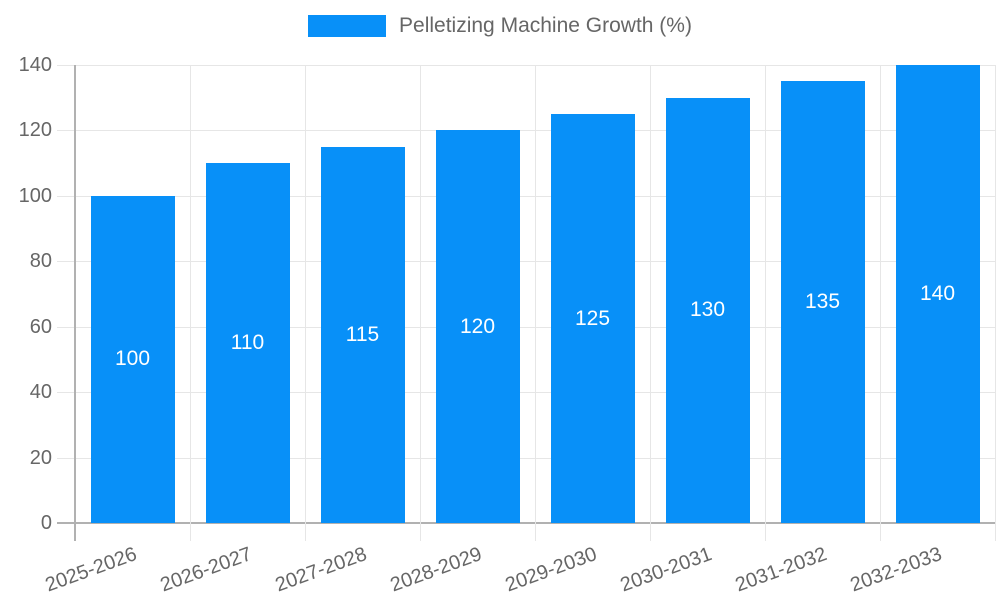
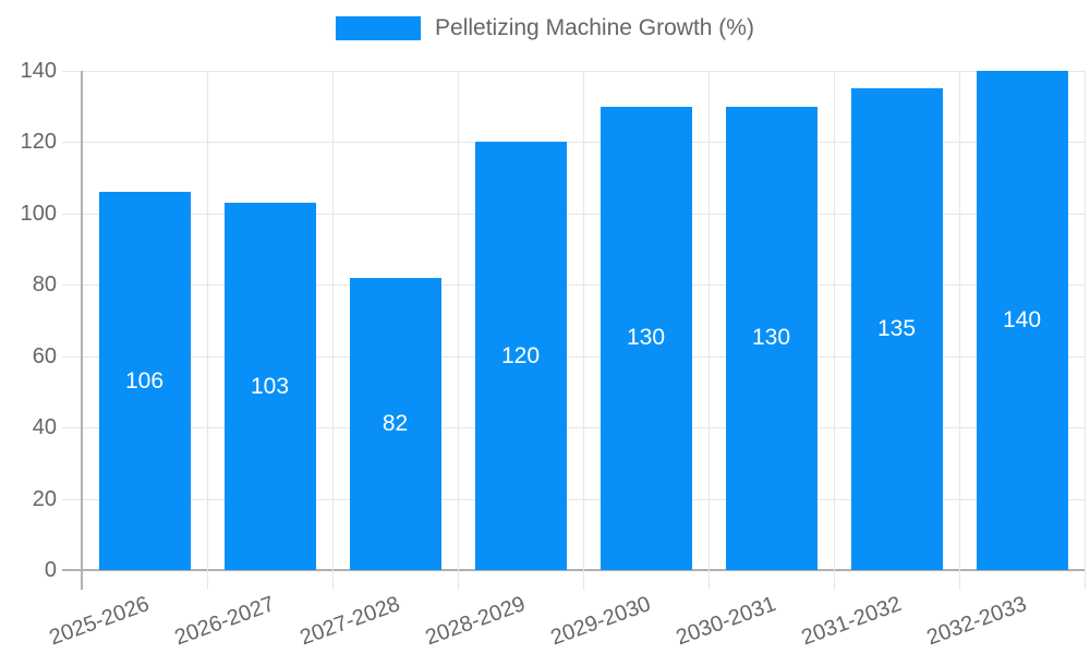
2025-2026: 100 -> 106
2026-2027: 110 -> 103
2027-2028: 115 -> 82
2029-2030: 125 -> 130
